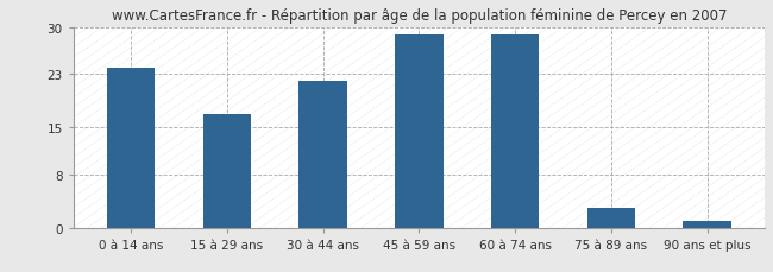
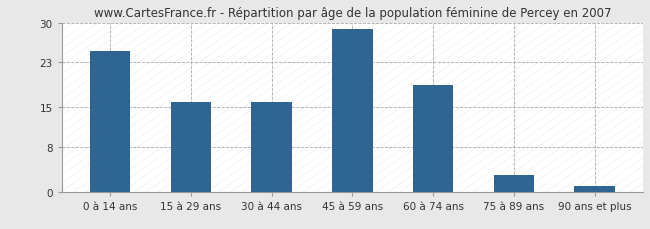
0 à 14 ans: 24 -> 25
15 à 29 ans: 17 -> 16
30 à 44 ans: 22 -> 16
60 à 74 ans: 29 -> 19
